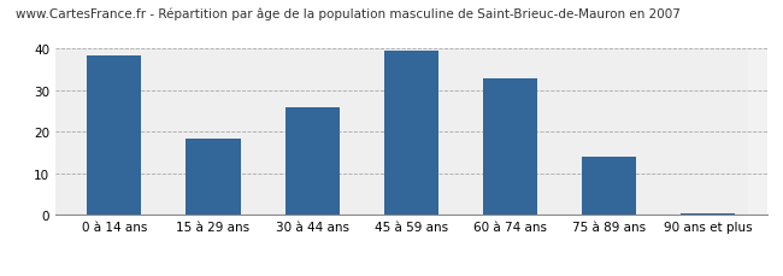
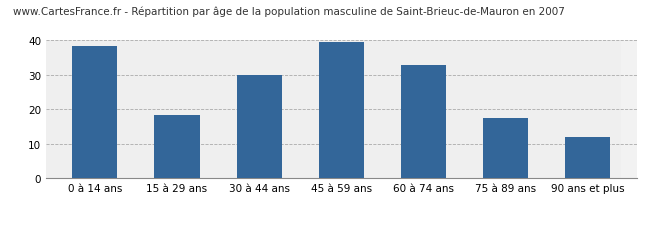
30 à 44 ans: 26.0 -> 30.0
75 à 89 ans: 14.0 -> 17.5
90 ans et plus: 0.5 -> 12.0
